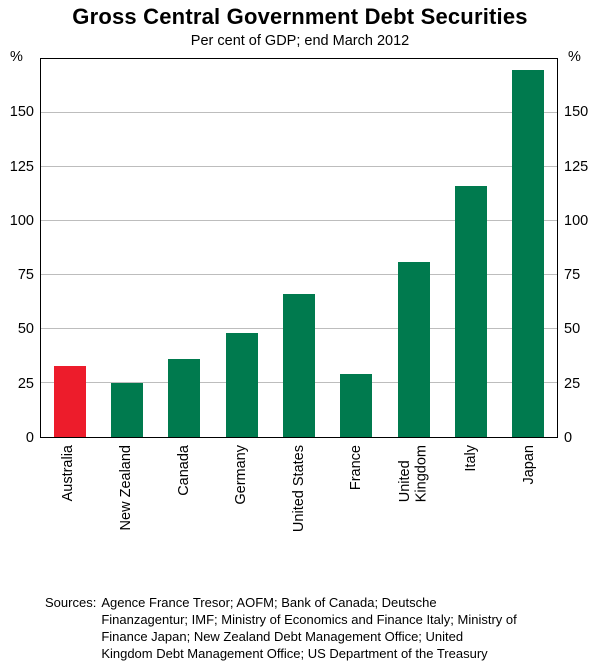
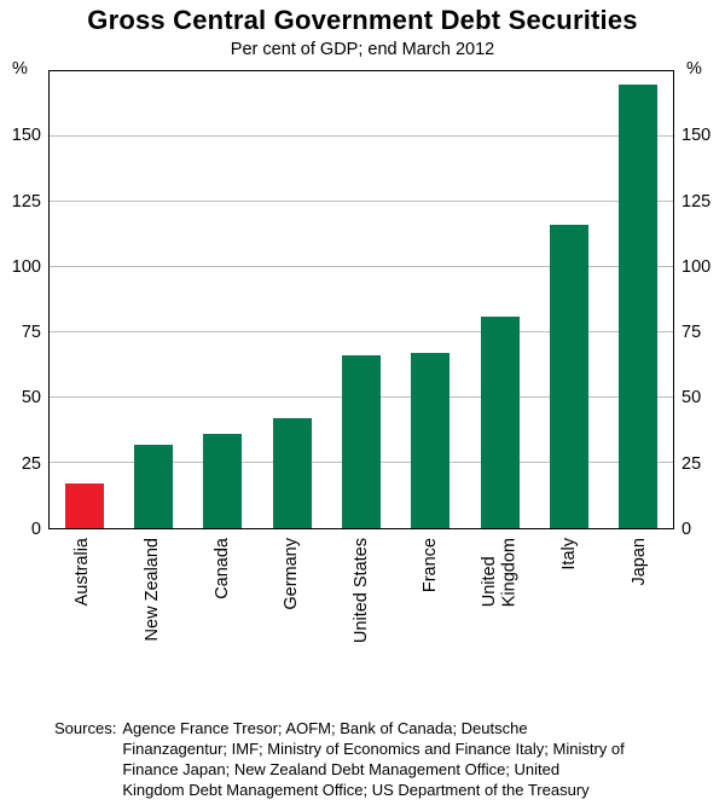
Australia: 33 -> 17
New Zealand: 25 -> 32
Germany: 48 -> 42
France: 29 -> 67
